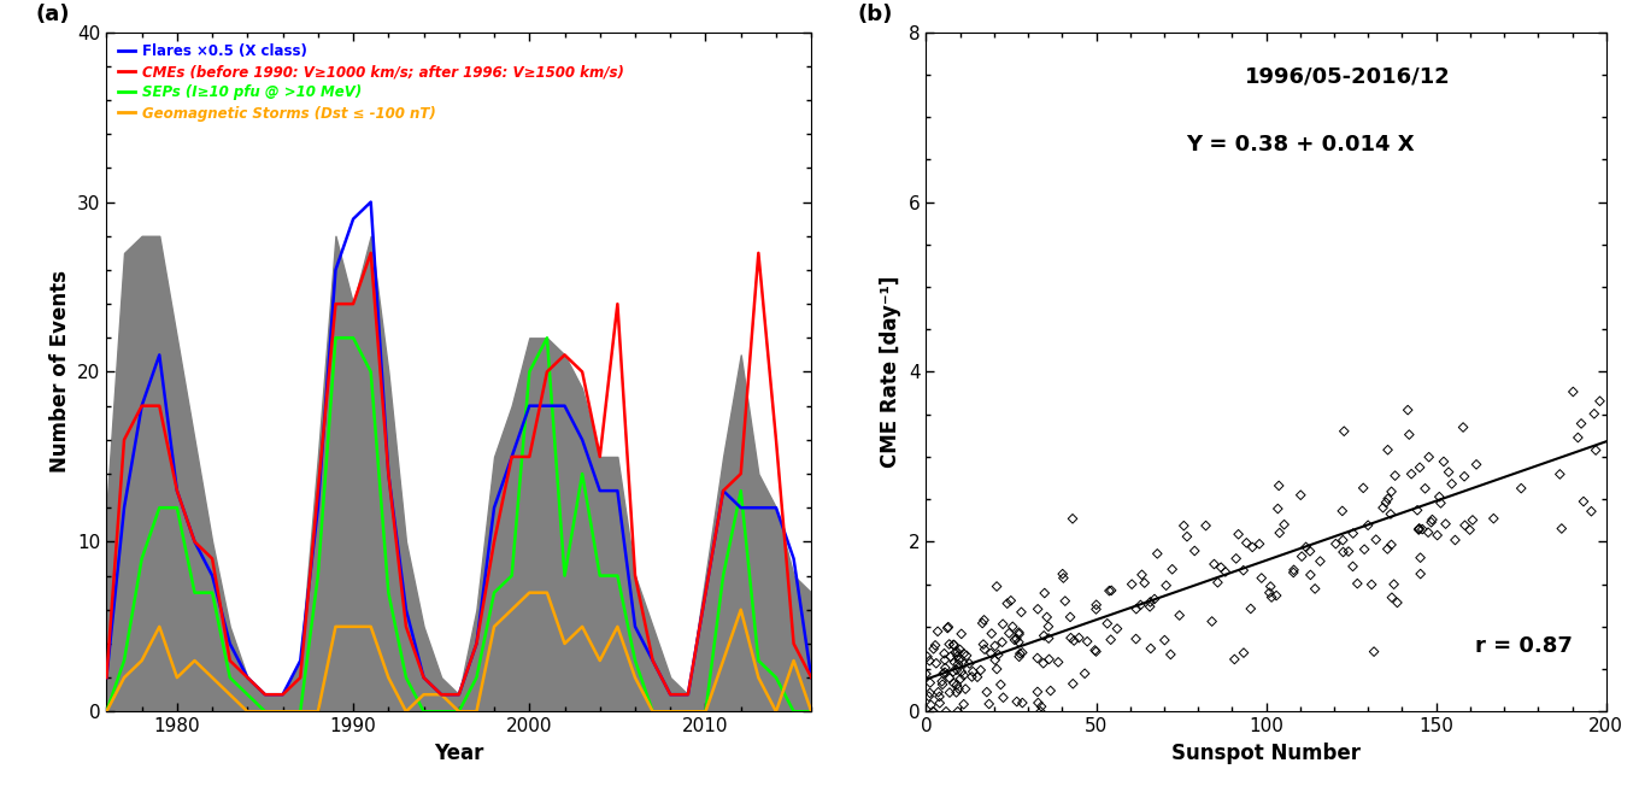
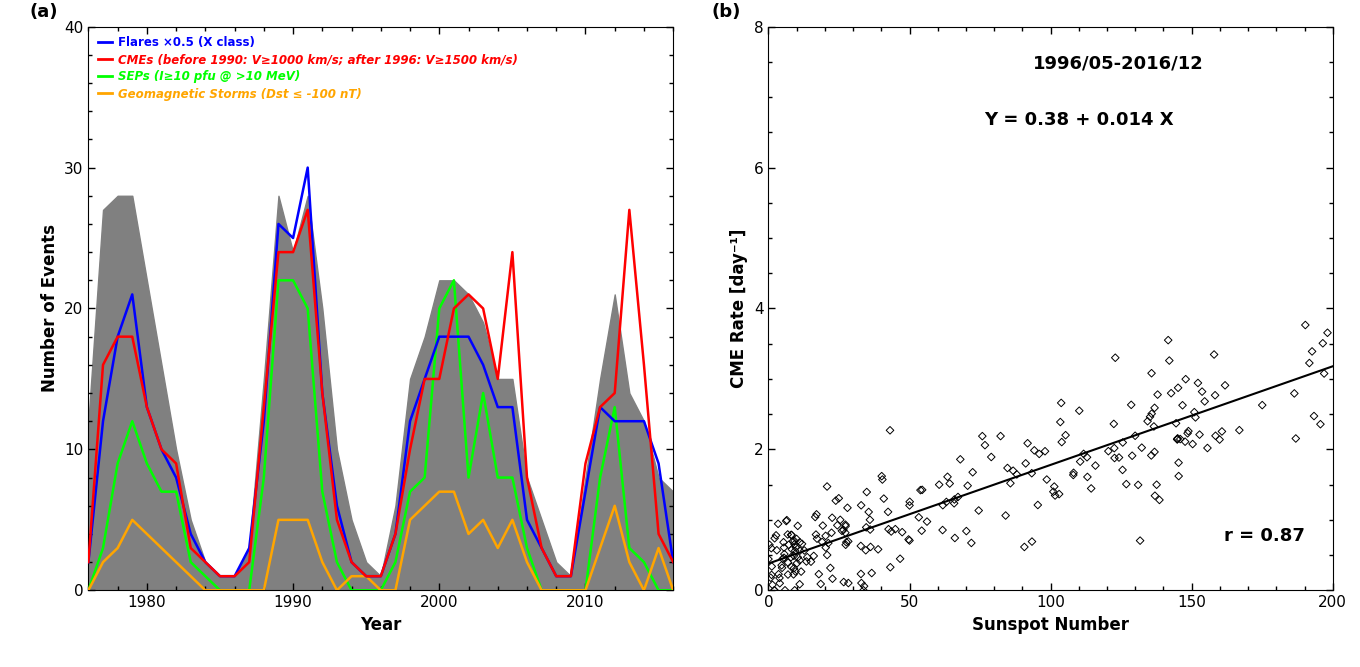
SEPs (I≥10 pfu @ >10 MeV)/1980: 12 -> 9
Geomagnetic Storms (Dst ≤ -100 nT)/1980: 2 -> 4
Flares ×0.5 (X class)/1990: 29 -> 25
CMEs (before 1990: V≥1000 km/s; after 1996: V≥1500 km/s)/2010: 7 -> 9
